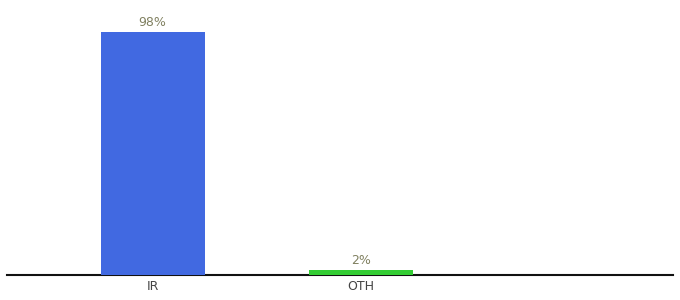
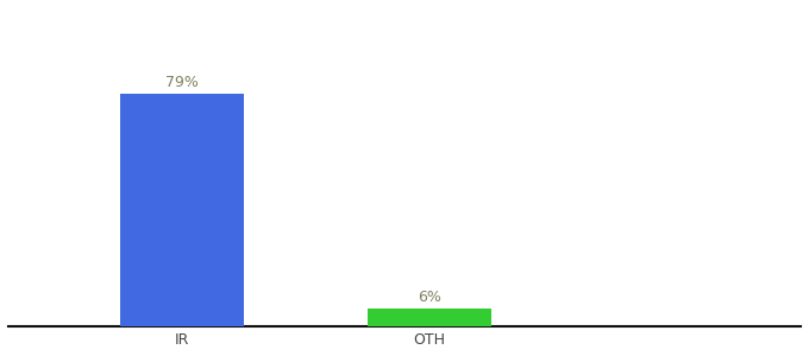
IR: 98% -> 79%
OTH: 2% -> 6%
